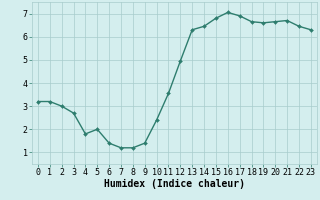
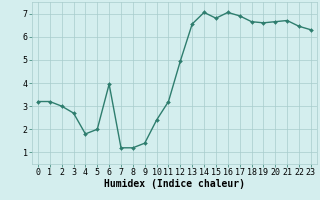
6: 1.40 -> 3.95
11: 3.55 -> 3.20
13: 6.30 -> 6.55
14: 6.45 -> 7.05
